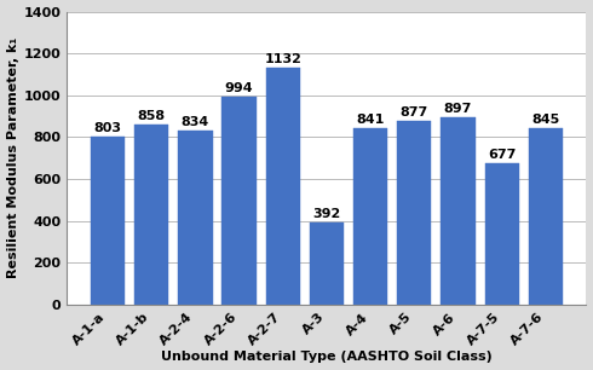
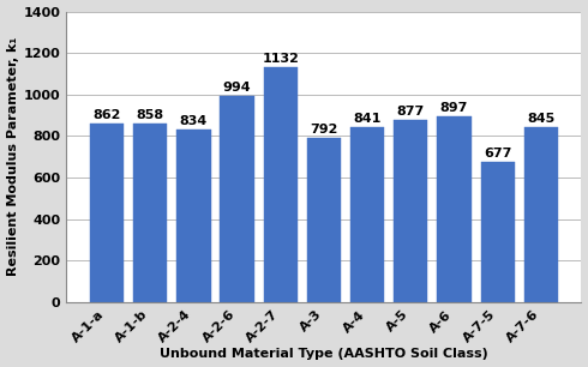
A-1-a: 803 -> 862
A-3: 392 -> 792
